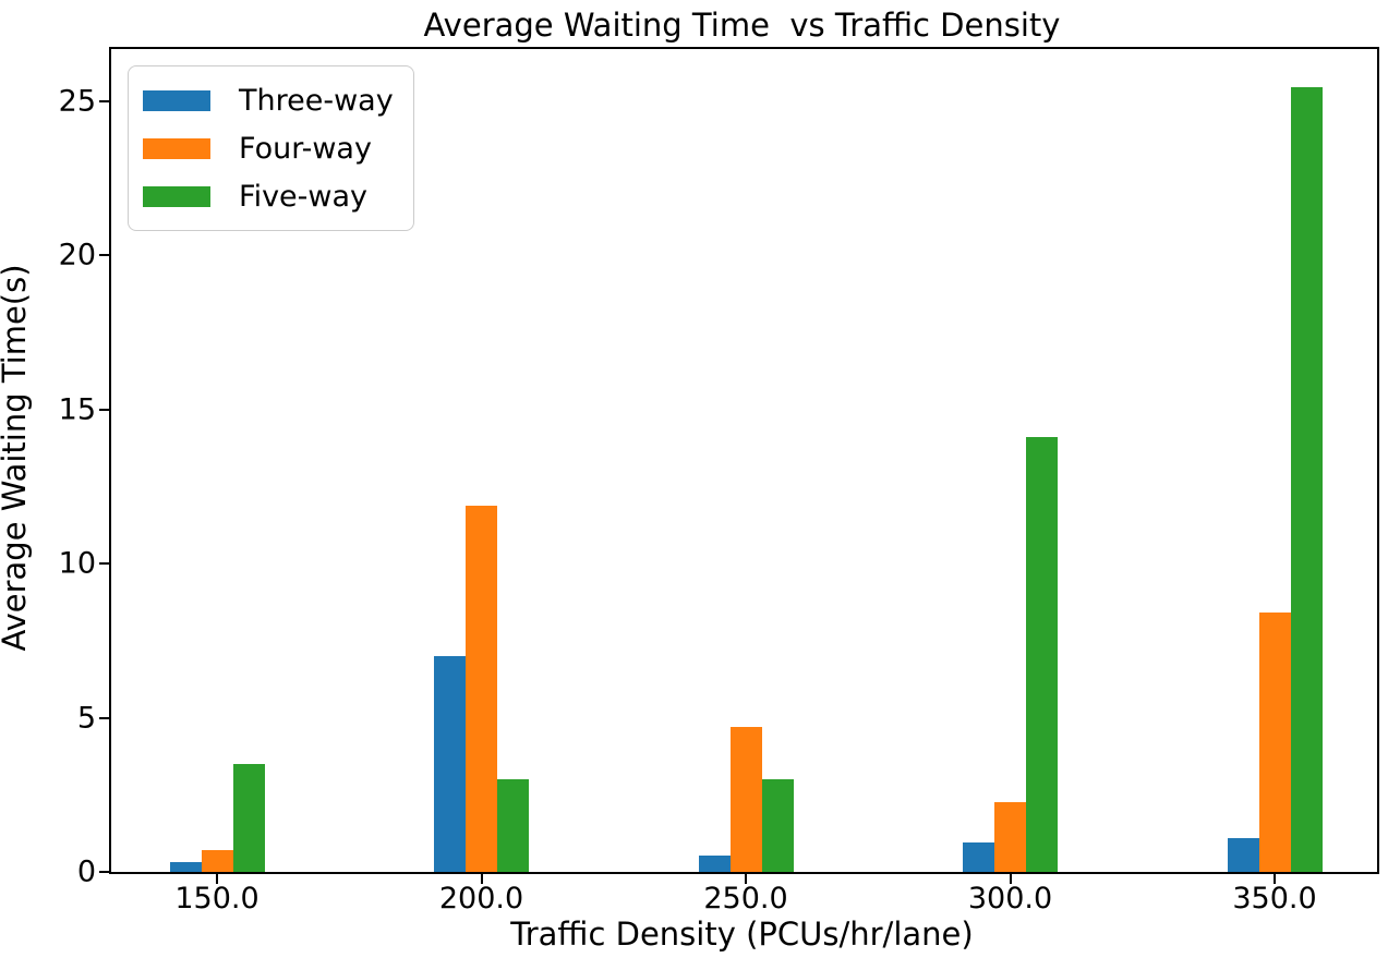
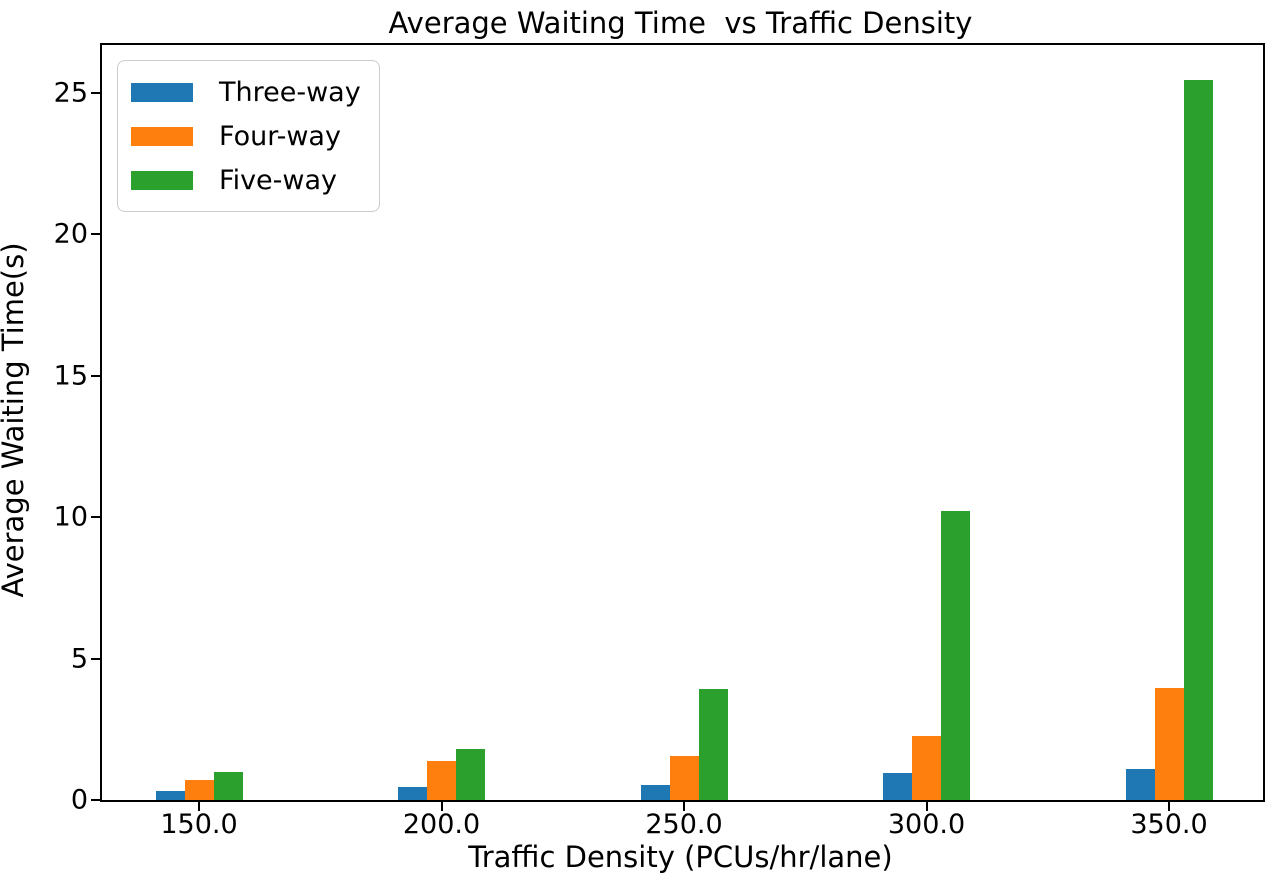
Five-way/150.0: 3.5 -> 1.0
Three-way/200.0: 7.0 -> 0.5
Four-way/200.0: 11.9 -> 1.4
Five-way/200.0: 3.0 -> 1.8
Four-way/250.0: 4.7 -> 1.6
Five-way/250.0: 3.0 -> 3.9
Five-way/300.0: 14.1 -> 10.2
Four-way/350.0: 8.4 -> 4.0
